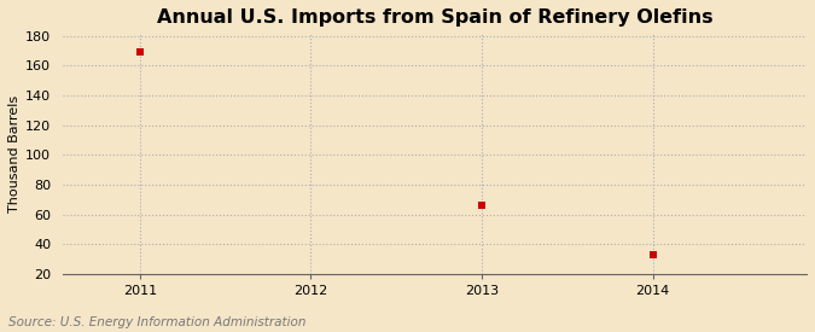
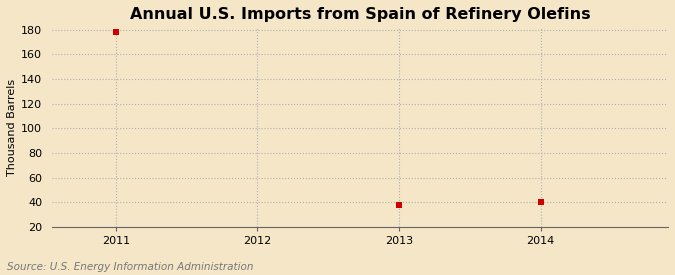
2011: 169 -> 178
2013: 66 -> 38
2014: 33 -> 40
